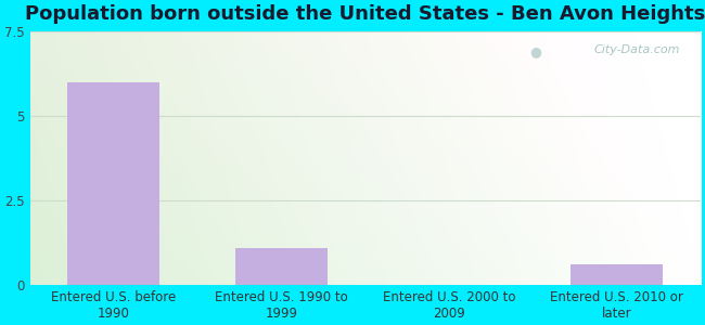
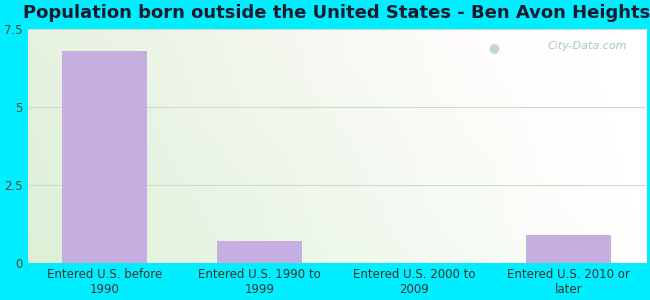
Entered U.S. before 1990: 6.0 -> 6.8
Entered U.S. 1990 to 1999: 1.1 -> 0.7
Entered U.S. 2010 or later: 0.6 -> 0.9
